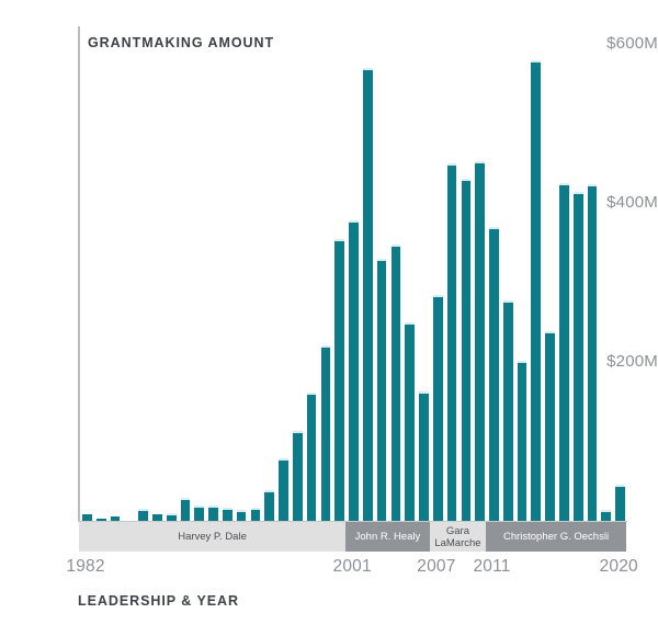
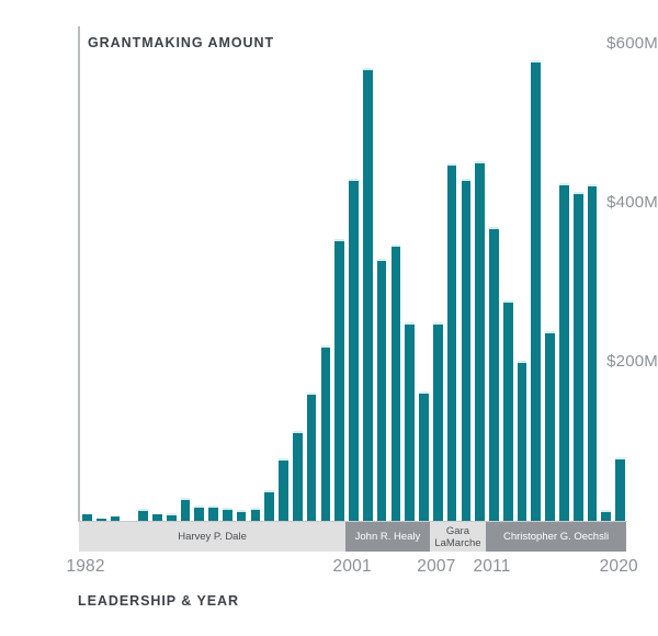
2001: $380M -> $430M
2007: $280M -> $250M
2020: $50M -> $80M
